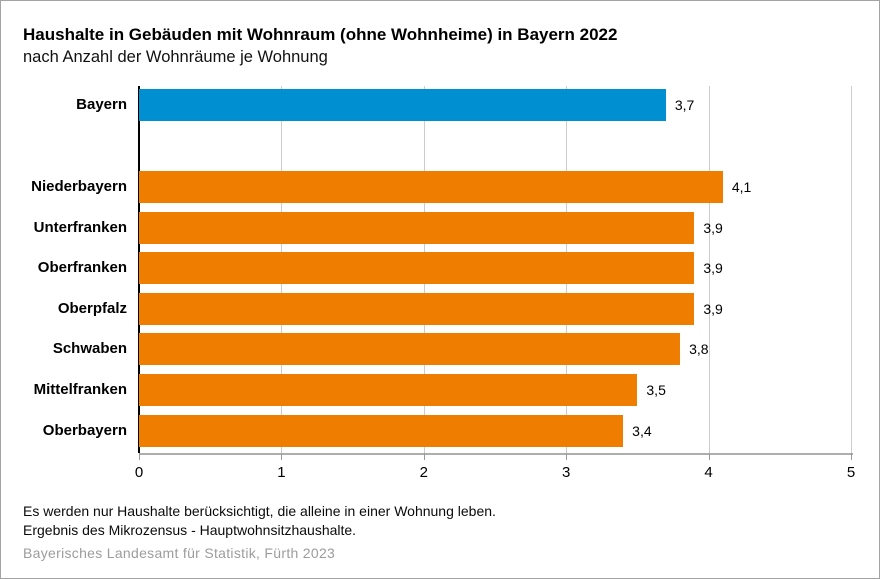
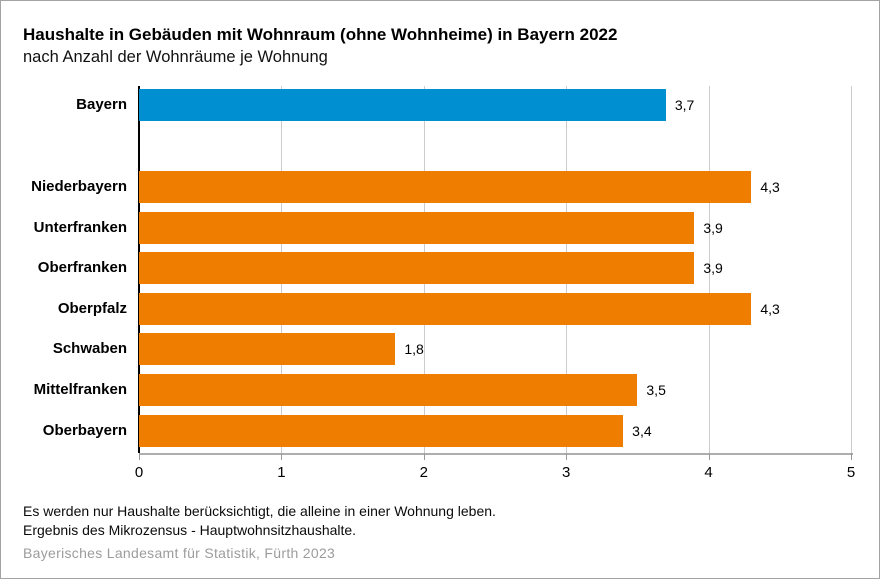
Niederbayern: 4,1 -> 4,3
Oberpfalz: 3,9 -> 4,3
Schwaben: 3,8 -> 1,8
